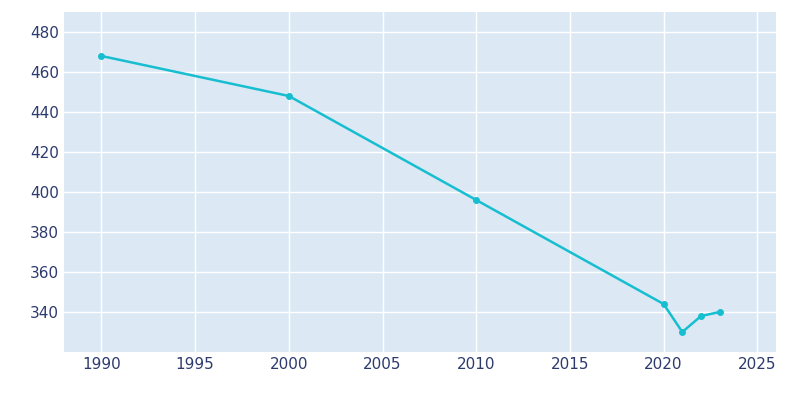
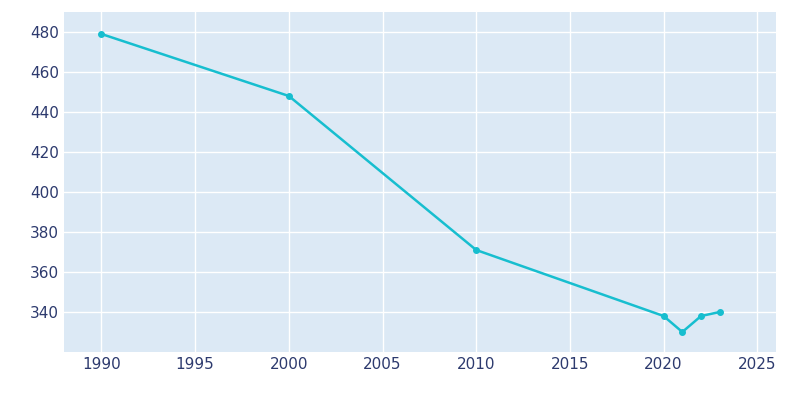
1990: 468 -> 479
2010: 396 -> 371
2020: 344 -> 338
